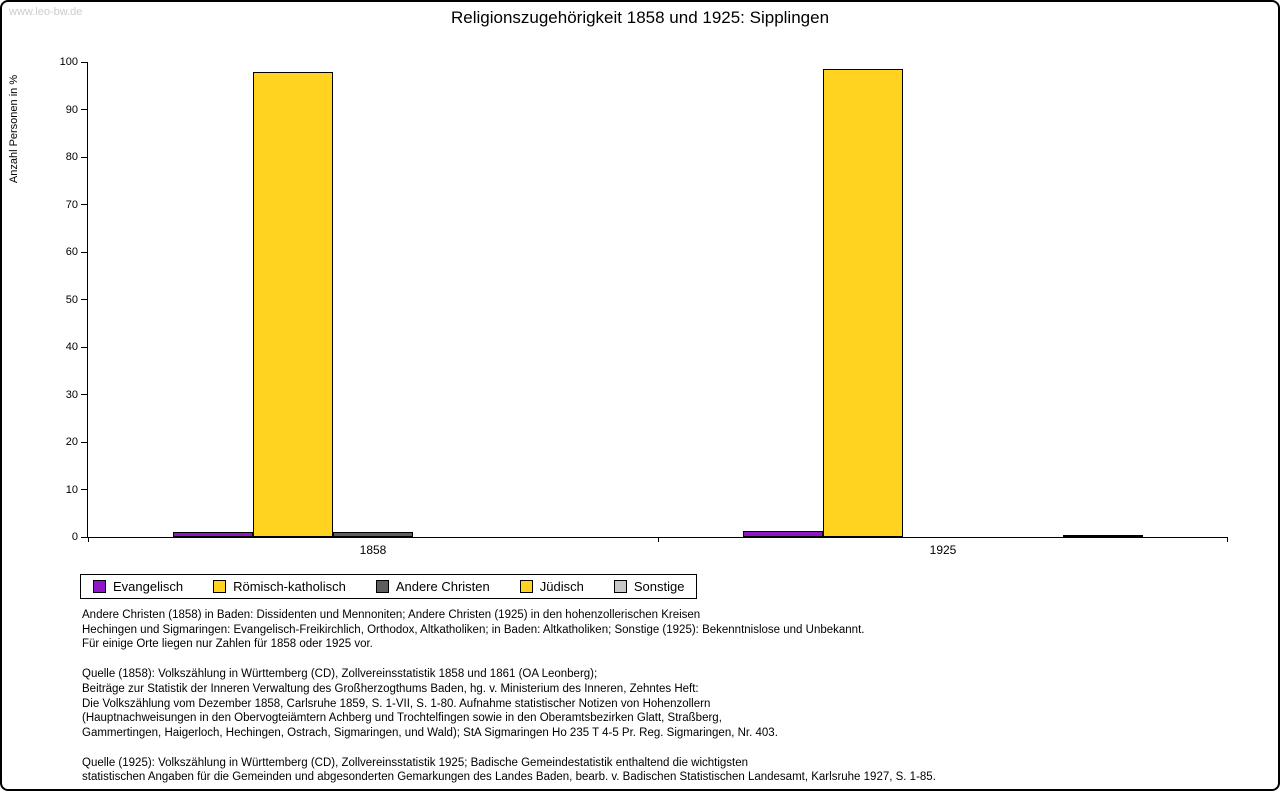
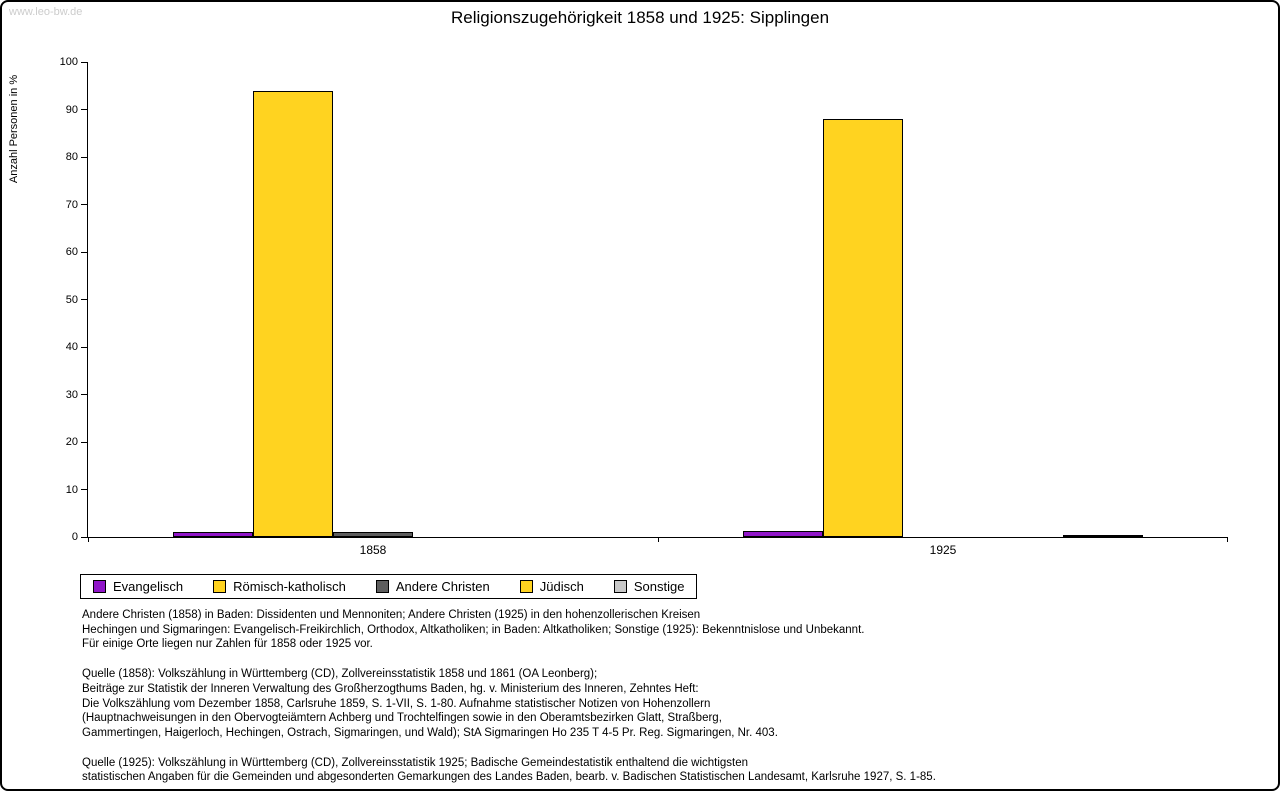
Römisch-katholisch/1858: 98 -> 94
Römisch-katholisch/1925: 98 -> 88
